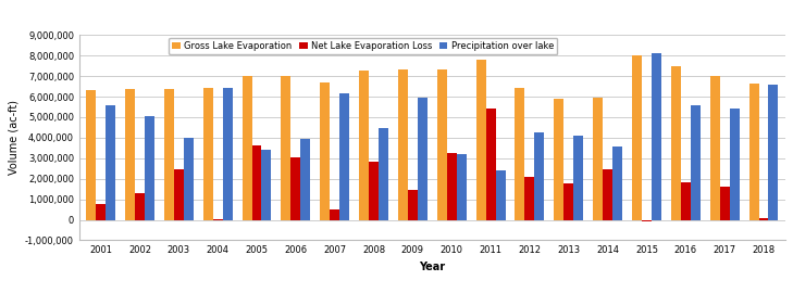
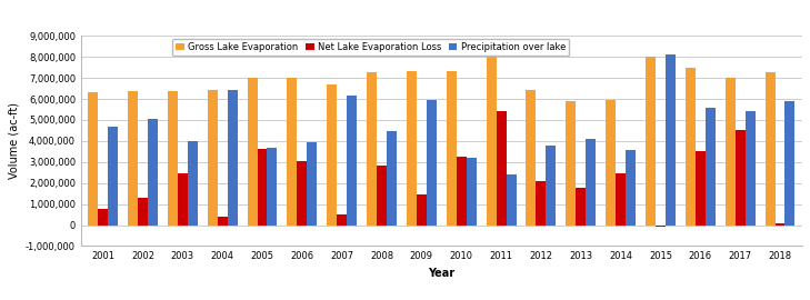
Precipitation over lake/2001: 5,600,000 -> 4,700,000
Net Lake Evaporation Loss/2004: 0 -> 400,000
Precipitation over lake/2005: 3,400,000 -> 3,700,000
Gross Lake Evaporation/2011: 7,800,000 -> 8,200,000
Precipitation over lake/2012: 4,200,000 -> 3,800,000
Net Lake Evaporation Loss/2016: 1,800,000 -> 3,500,000
Net Lake Evaporation Loss/2017: 1,600,000 -> 4,500,000
Gross Lake Evaporation/2018: 6,600,000 -> 7,300,000
Precipitation over lake/2018: 6,600,000 -> 5,900,000
